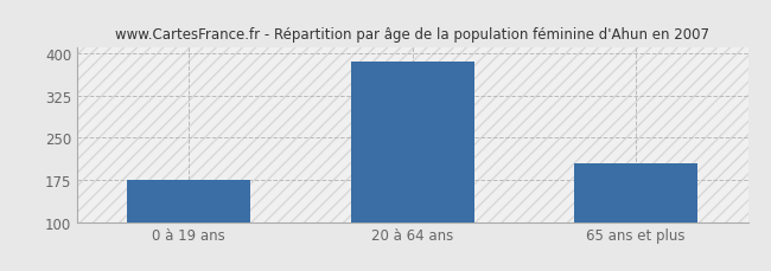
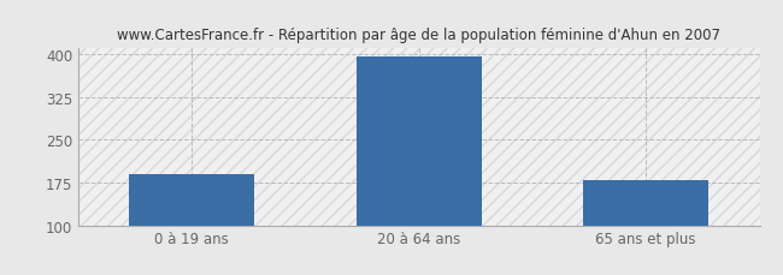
0 à 19 ans: 175 -> 190
20 à 64 ans: 385 -> 397
65 ans et plus: 205 -> 180
